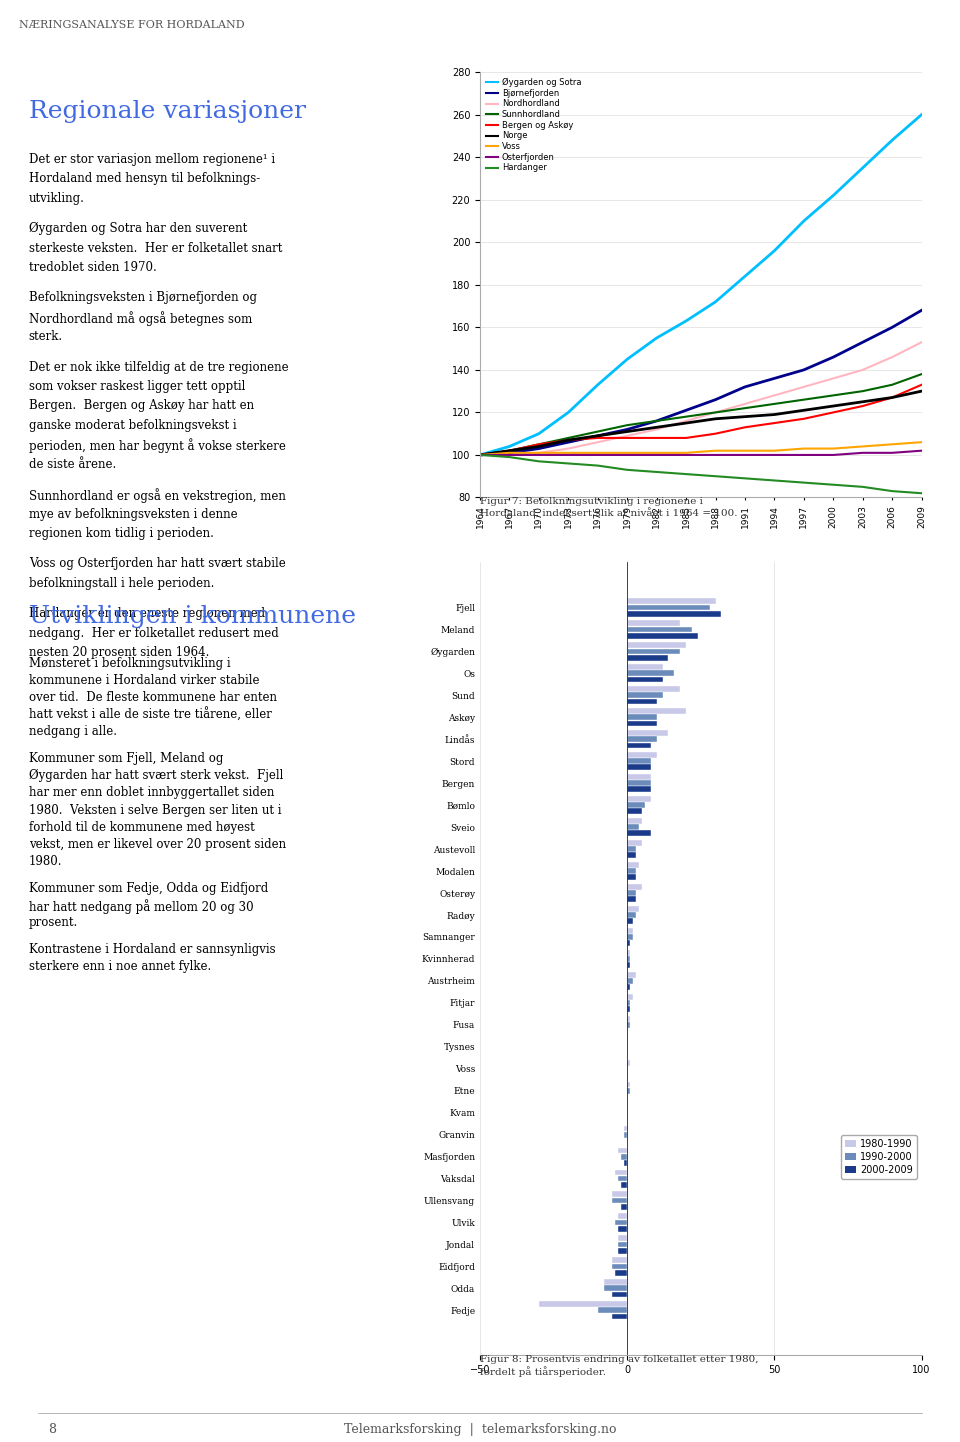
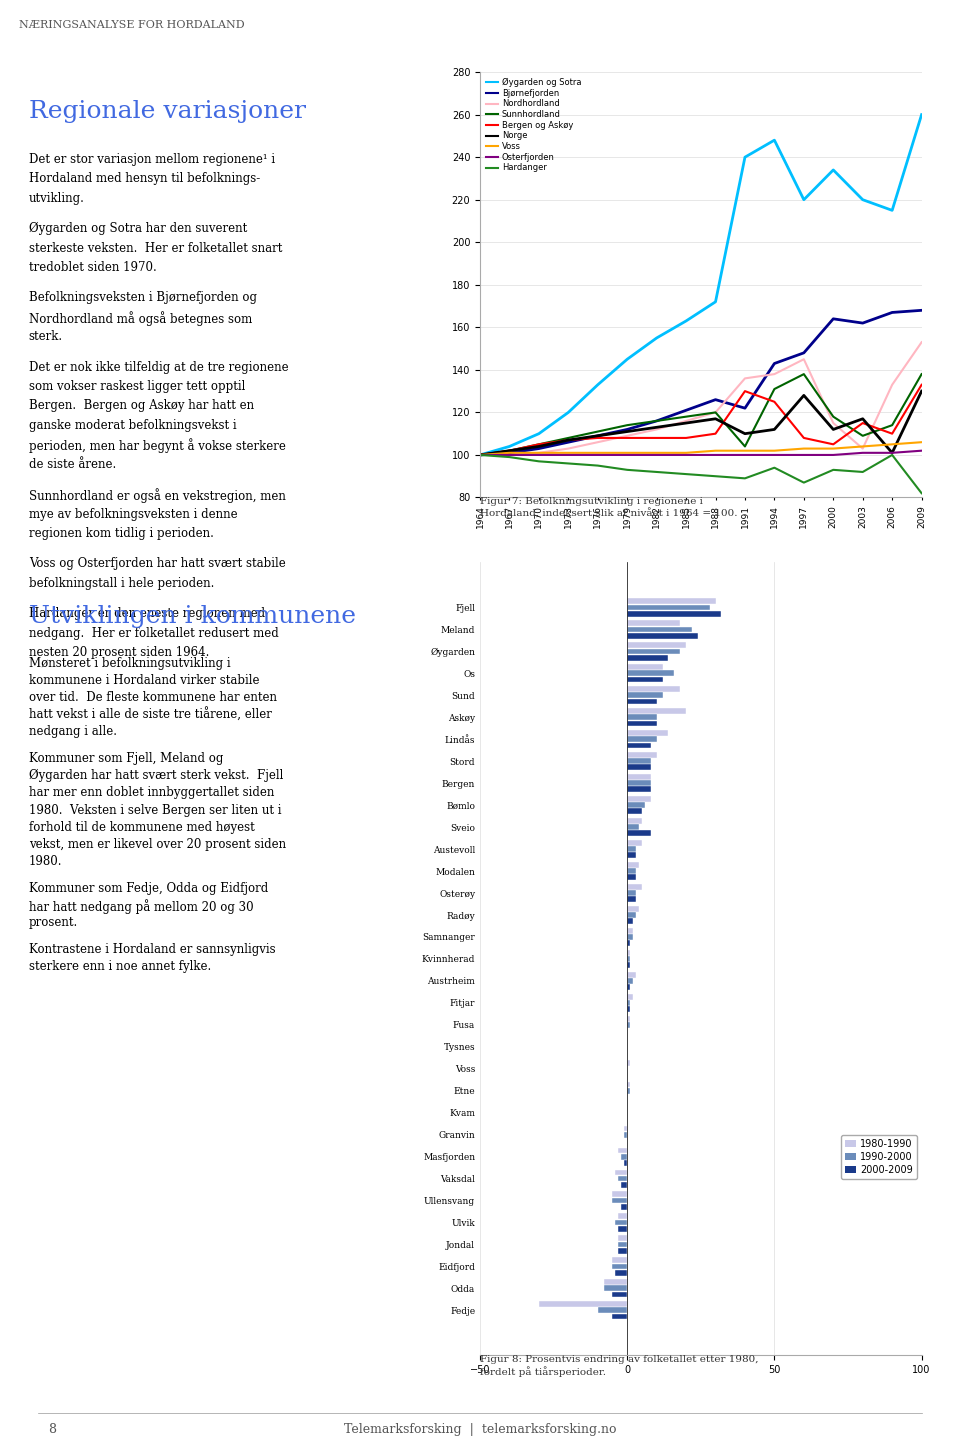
Øygarden og Sotra/1991: 184 -> 240
Bjørnefjorden/1991: 132 -> 122
Nordhordland/1991: 124 -> 136
Sunnhordland/1991: 122 -> 104
Bergen og Askøy/1991: 113 -> 130
Norge/1991: 118 -> 110
Øygarden og Sotra/1994: 196 -> 248
Bjørnefjorden/1994: 136 -> 143
Nordhordland/1994: 128 -> 138
Sunnhordland/1994: 124 -> 131
Bergen og Askøy/1994: 115 -> 125
Norge/1994: 119 -> 112
Hardanger/1994: 88 -> 94
Øygarden og Sotra/1997: 210 -> 220
Bjørnefjorden/1997: 140 -> 148
Nordhordland/1997: 132 -> 145
Sunnhordland/1997: 126 -> 138
Bergen og Askøy/1997: 117 -> 108
Norge/1997: 121 -> 128
Øygarden og Sotra/2000: 222 -> 234
Bjørnefjorden/2000: 146 -> 164
Nordhordland/2000: 136 -> 115
Sunnhordland/2000: 128 -> 118
Bergen og Askøy/2000: 120 -> 105
Norge/2000: 123 -> 112
Hardanger/2000: 86 -> 93
Øygarden og Sotra/2003: 235 -> 220
Bjørnefjorden/2003: 153 -> 162
Nordhordland/2003: 140 -> 103
Sunnhordland/2003: 130 -> 109
Bergen og Askøy/2003: 123 -> 115
Norge/2003: 125 -> 117
Hardanger/2003: 85 -> 92
Øygarden og Sotra/2006: 248 -> 215
Bjørnefjorden/2006: 160 -> 167
Nordhordland/2006: 146 -> 133
Sunnhordland/2006: 133 -> 114
Bergen og Askøy/2006: 127 -> 110
Norge/2006: 127 -> 101
Hardanger/2006: 83 -> 100
